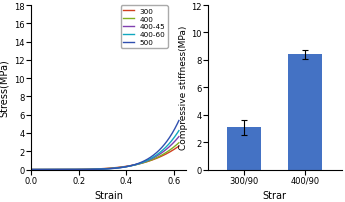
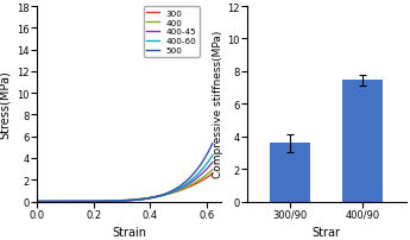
300/90: 3.1 -> 3.6
400/90: 8.4 -> 7.5
